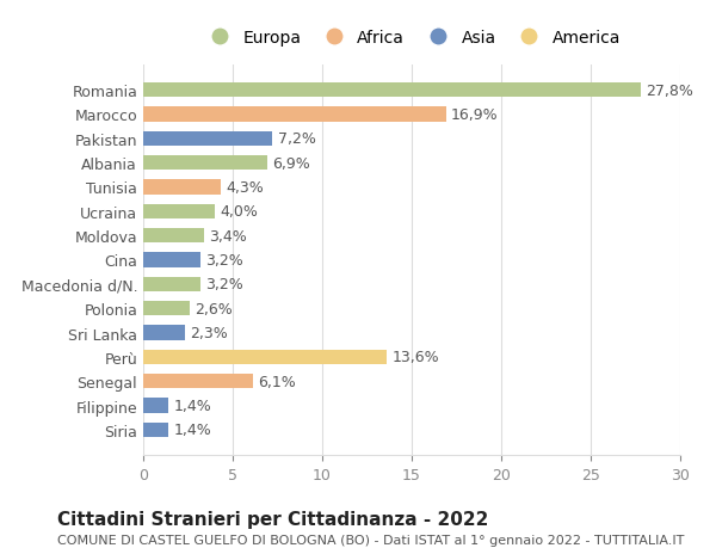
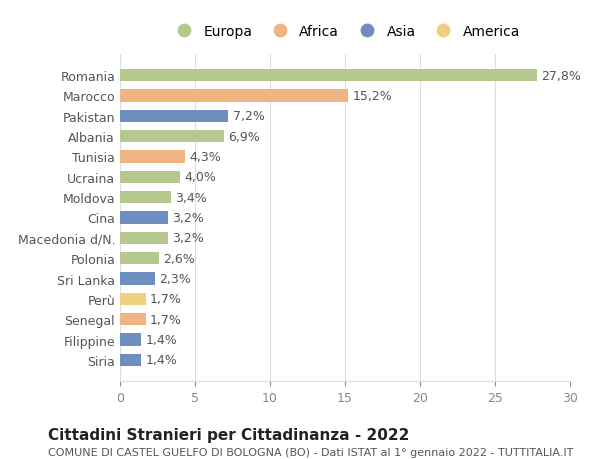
Marocco: 16,9% -> 15,2%
Perù: 13,6% -> 1,7%
Senegal: 6,1% -> 1,7%
